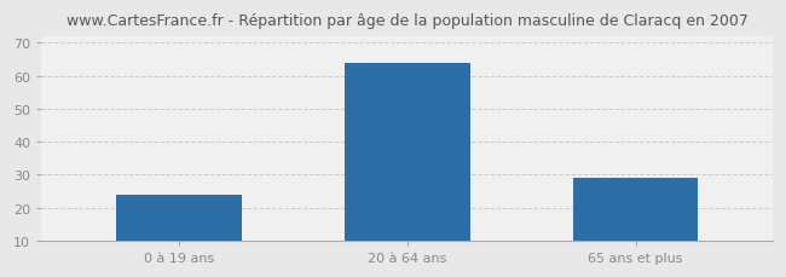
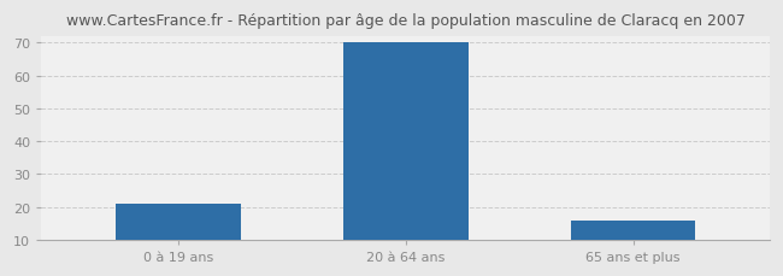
0 à 19 ans: 24 -> 21
20 à 64 ans: 64 -> 70
65 ans et plus: 29 -> 16
